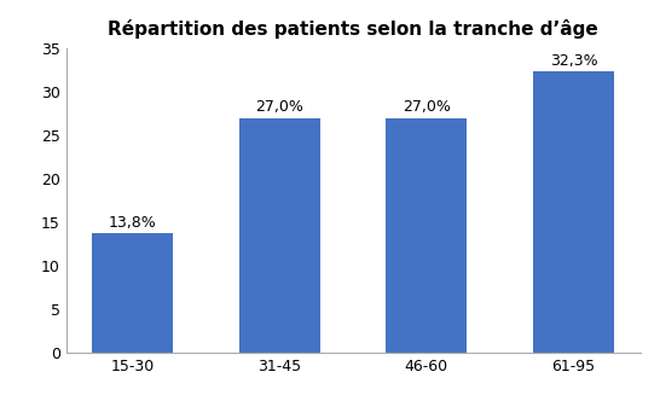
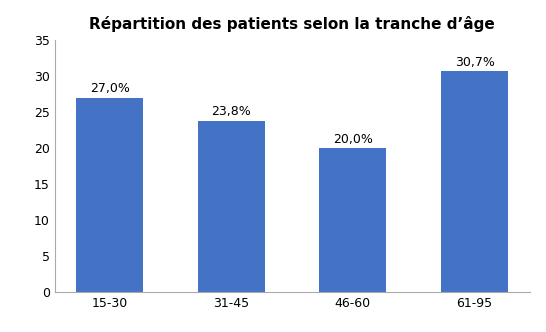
15-30: 13,8% -> 27,0%
31-45: 27,0% -> 23,8%
46-60: 27,0% -> 20,0%
61-95: 32,3% -> 30,7%
